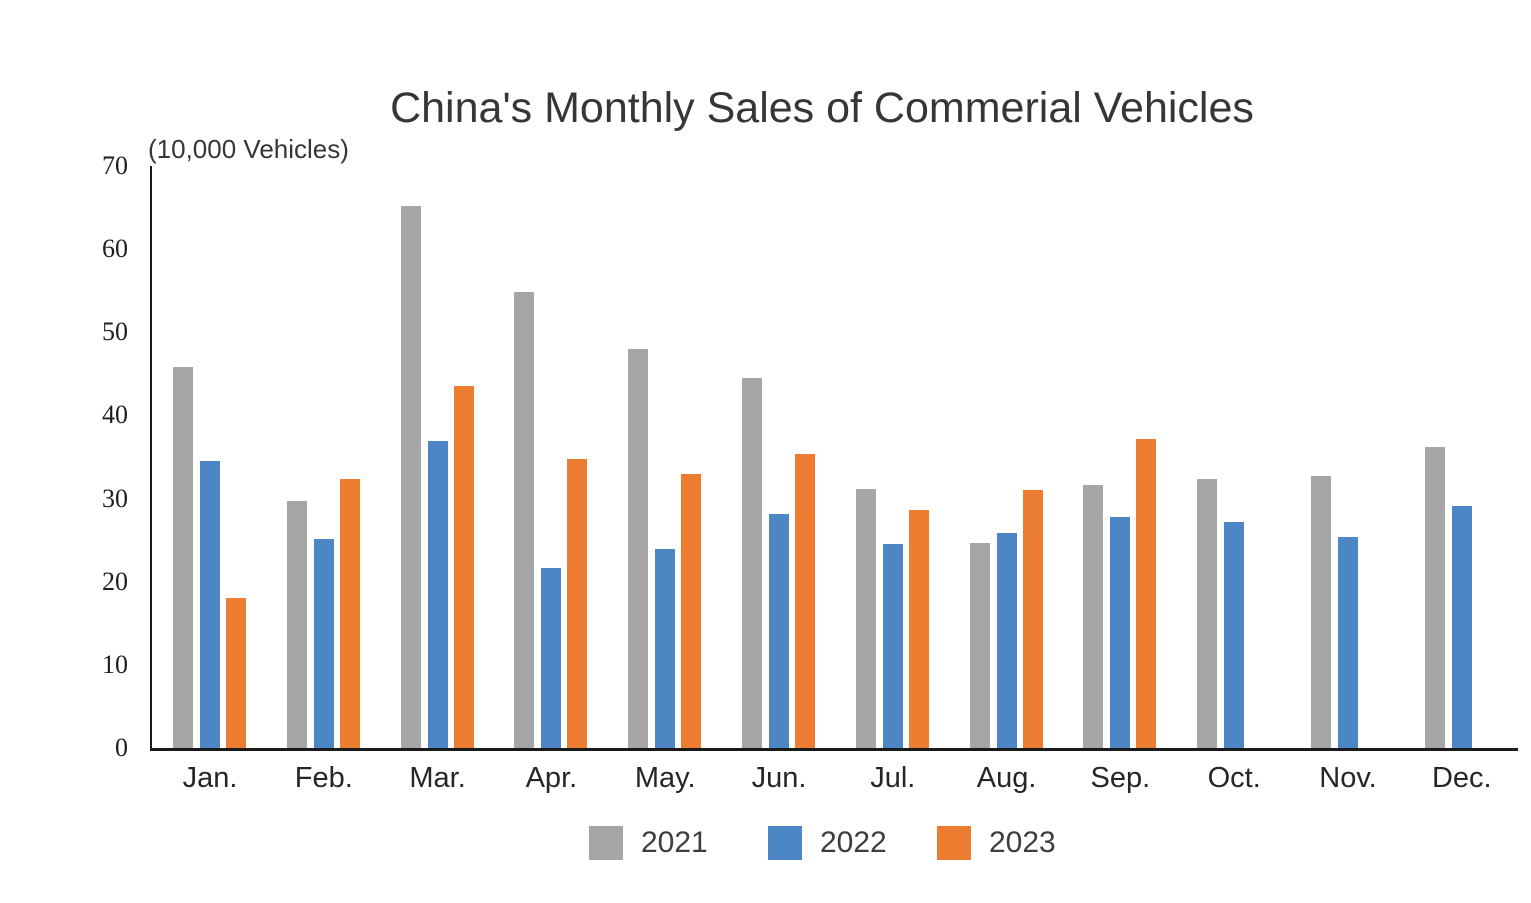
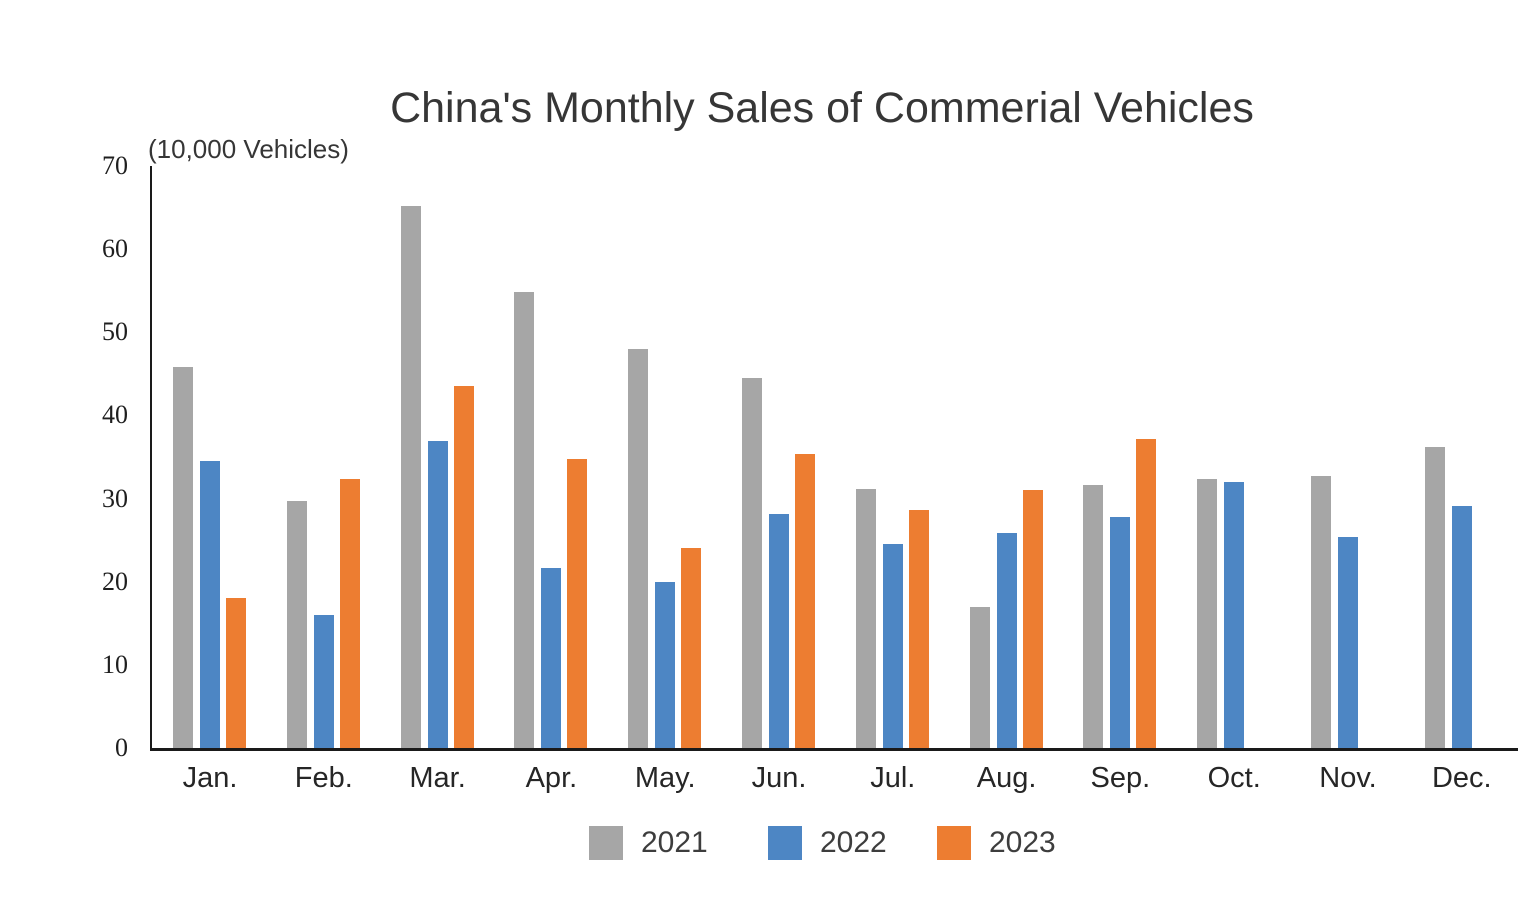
2022/Feb.: 25 -> 16
2022/May.: 24 -> 20
2023/May.: 33 -> 24
2021/Aug.: 25 -> 17
2022/Oct.: 27 -> 32
